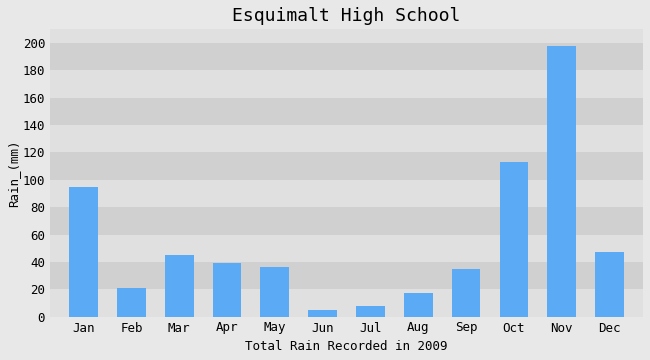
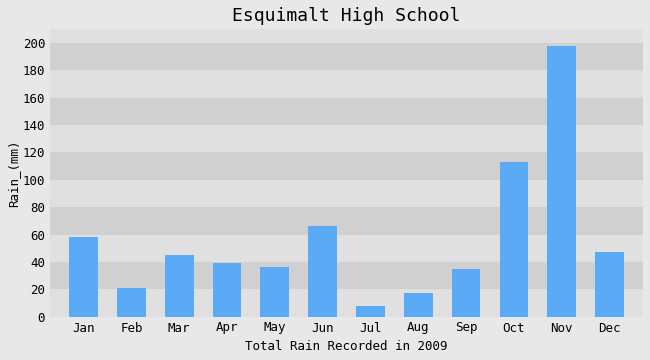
Jan: 95 -> 58
Jun: 5 -> 66
